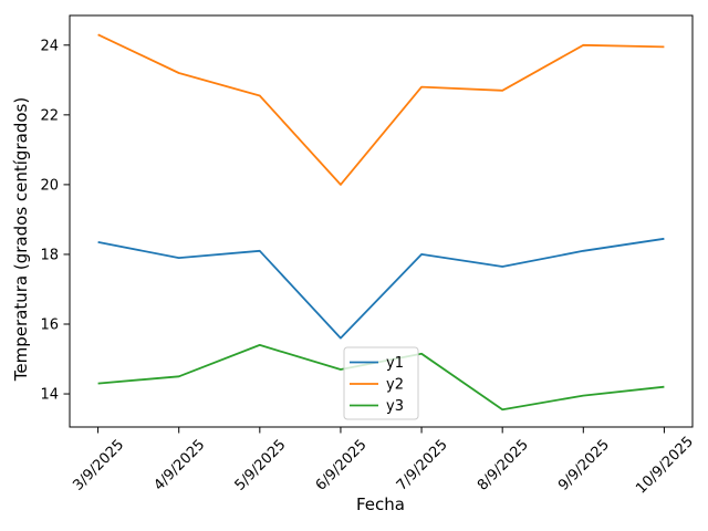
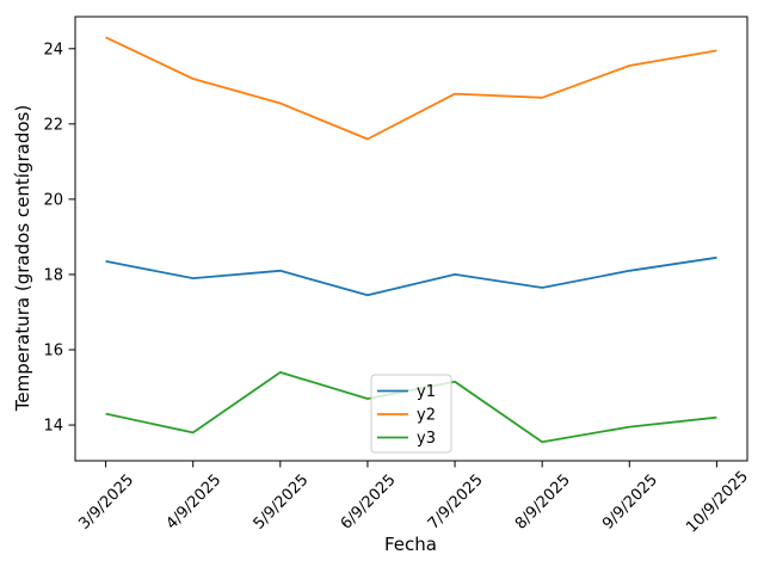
y3/4/9/2025: 14.5 -> 13.8
y1/6/9/2025: 15.6 -> 17.4
y2/6/9/2025: 20.0 -> 21.6
y2/9/9/2025: 24.0 -> 23.6
